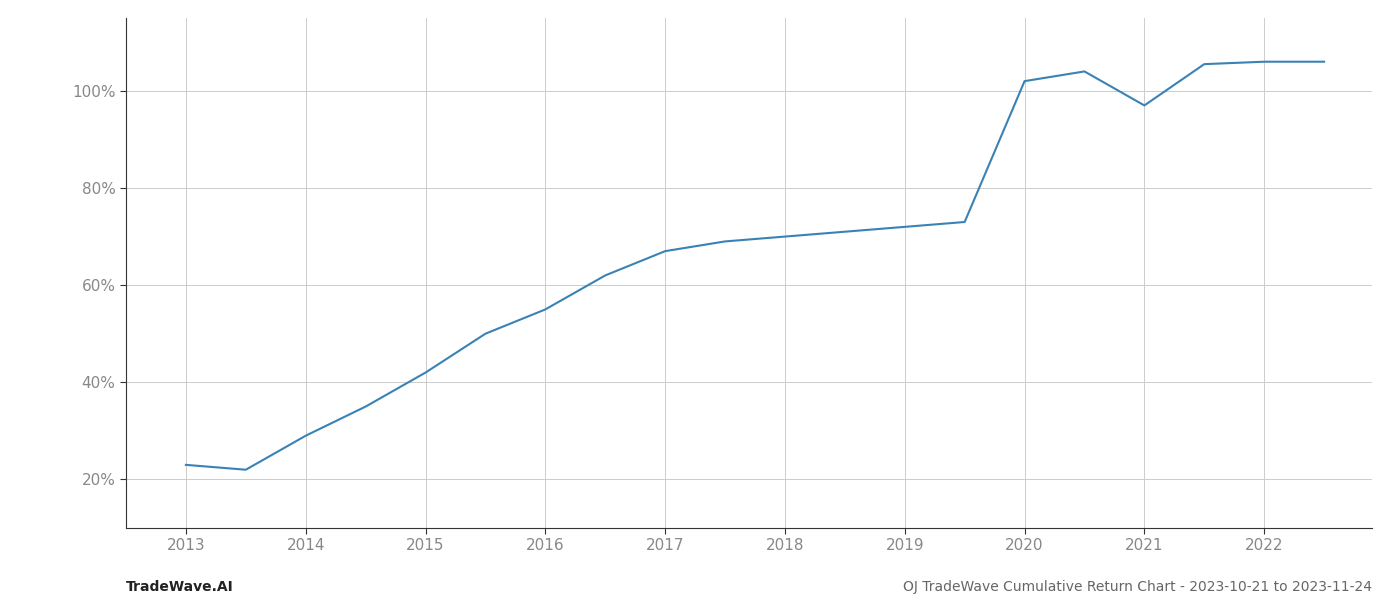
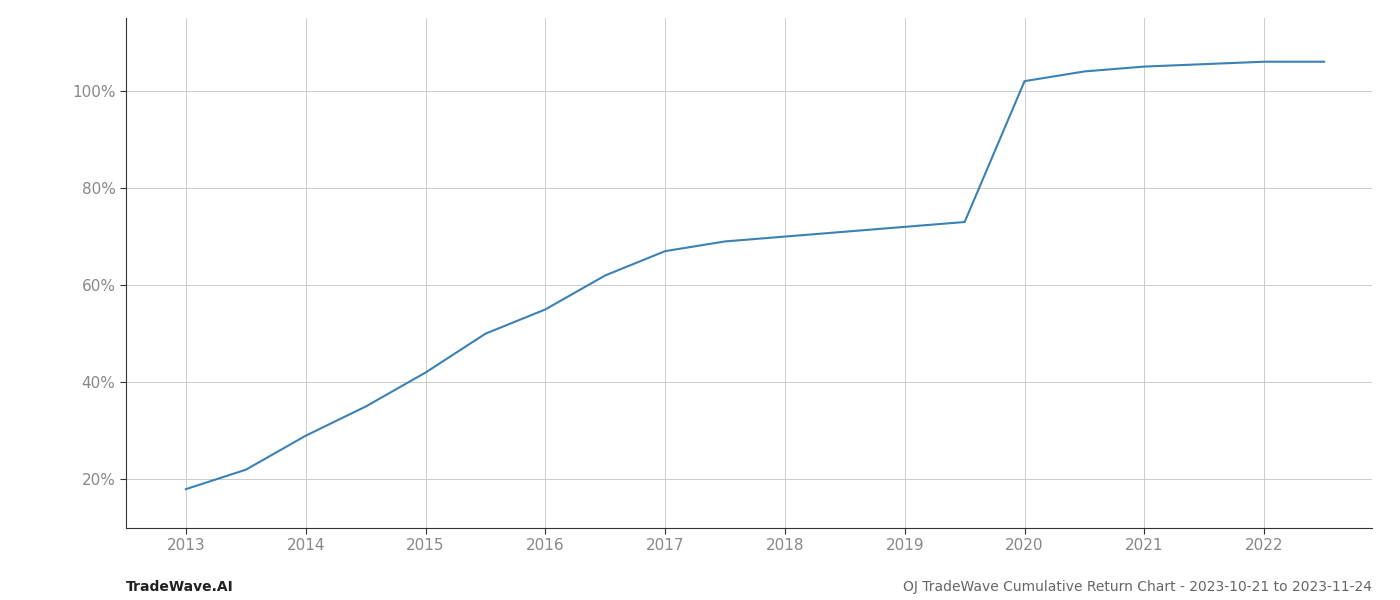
2013: 23.0% -> 18.0%
2021: 97.0% -> 105.0%
